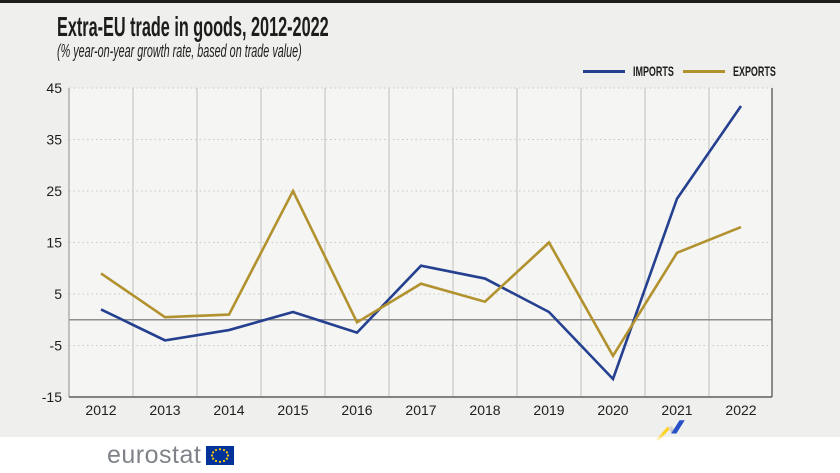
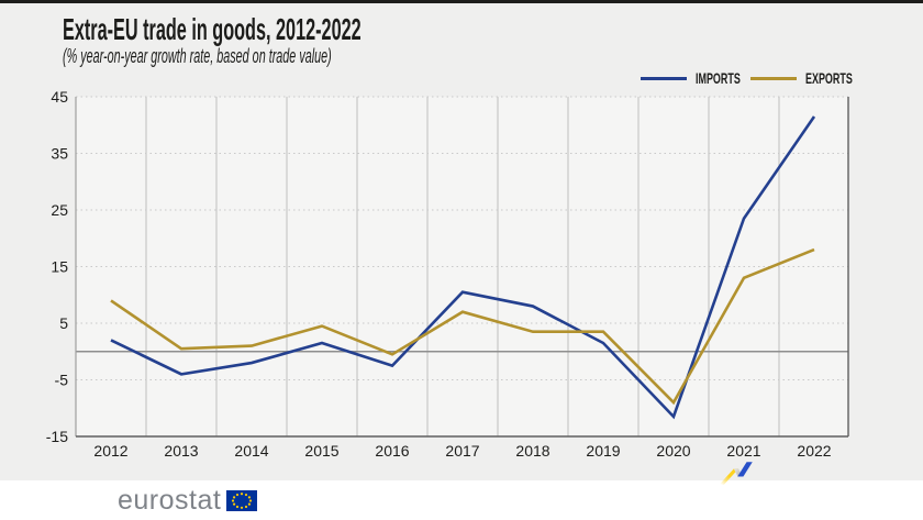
EXPORTS/2015: 25 -> 4
EXPORTS/2019: 15 -> 4
EXPORTS/2020: -7 -> -9
